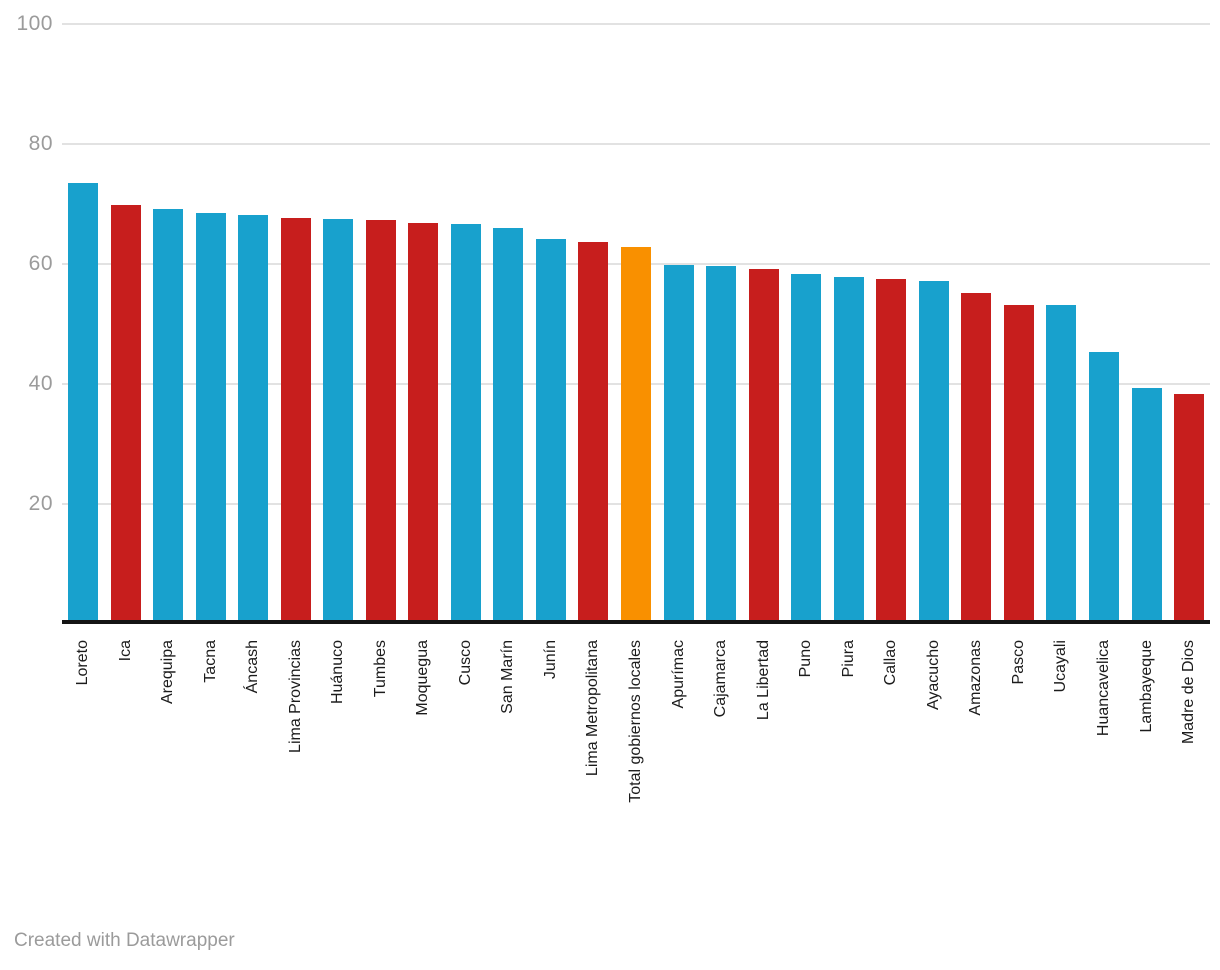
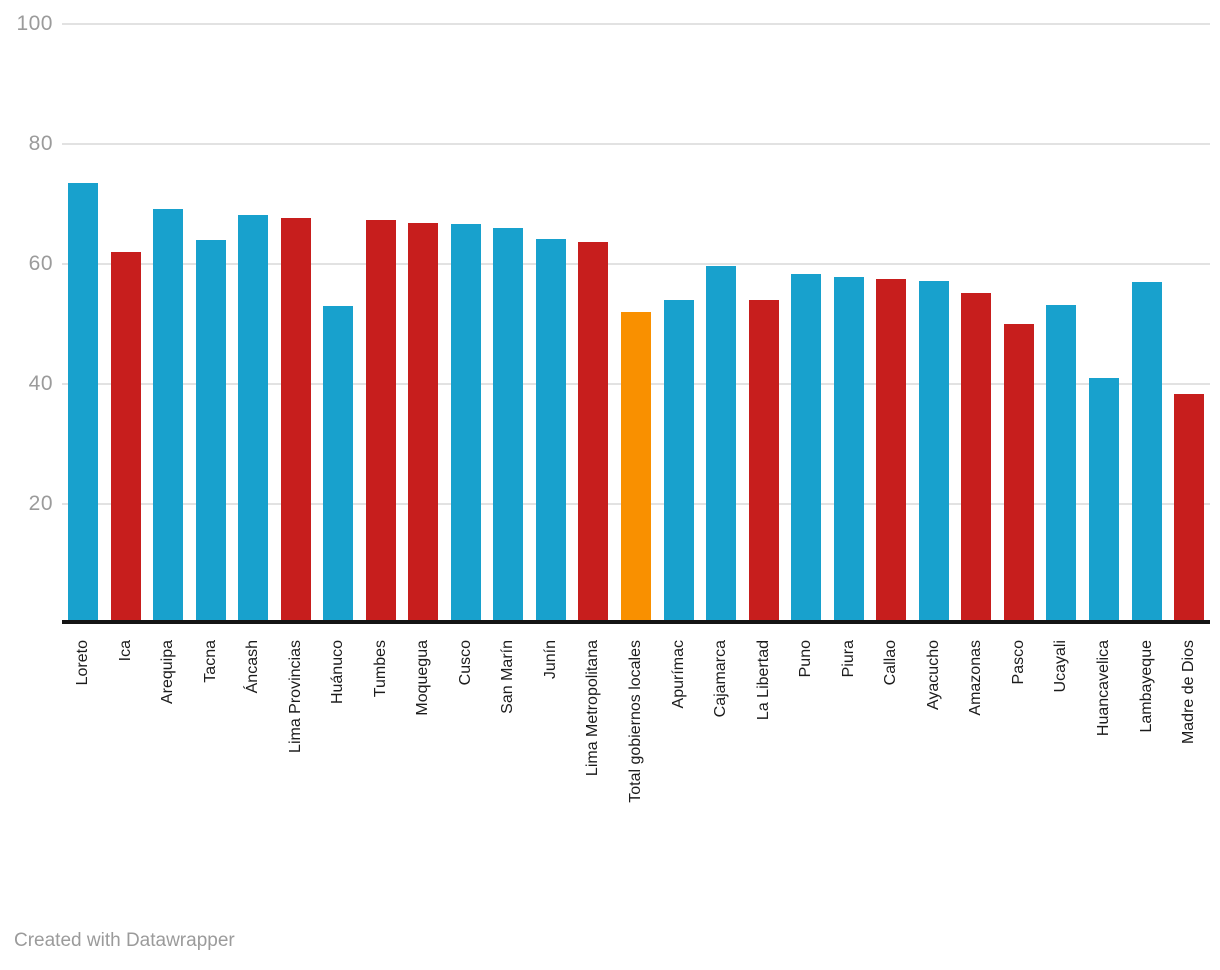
Ica: 70 -> 62
Tacna: 68 -> 64
Huánuco: 68 -> 53
Total gobiernos locales: 63 -> 52
Apurímac: 60 -> 54
La Libertad: 59 -> 54
Pasco: 53 -> 50
Huancavelica: 45 -> 41
Lambayeque: 39 -> 57
